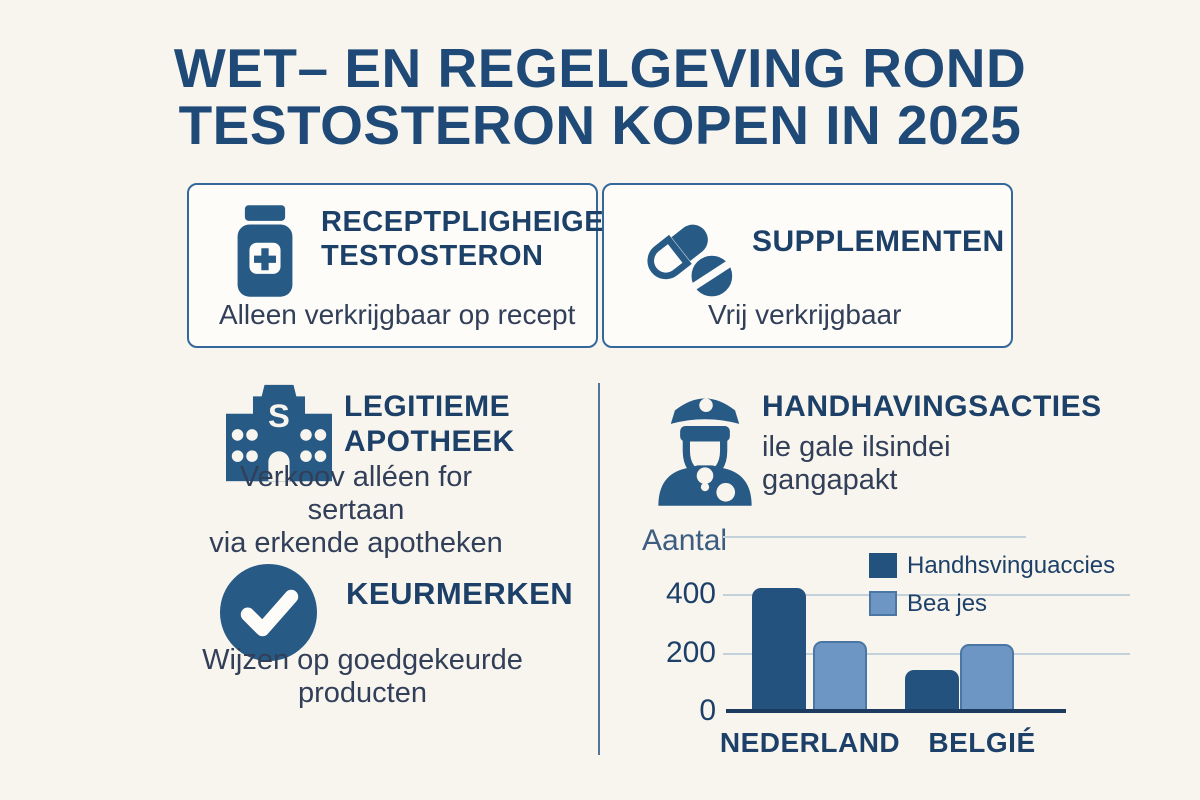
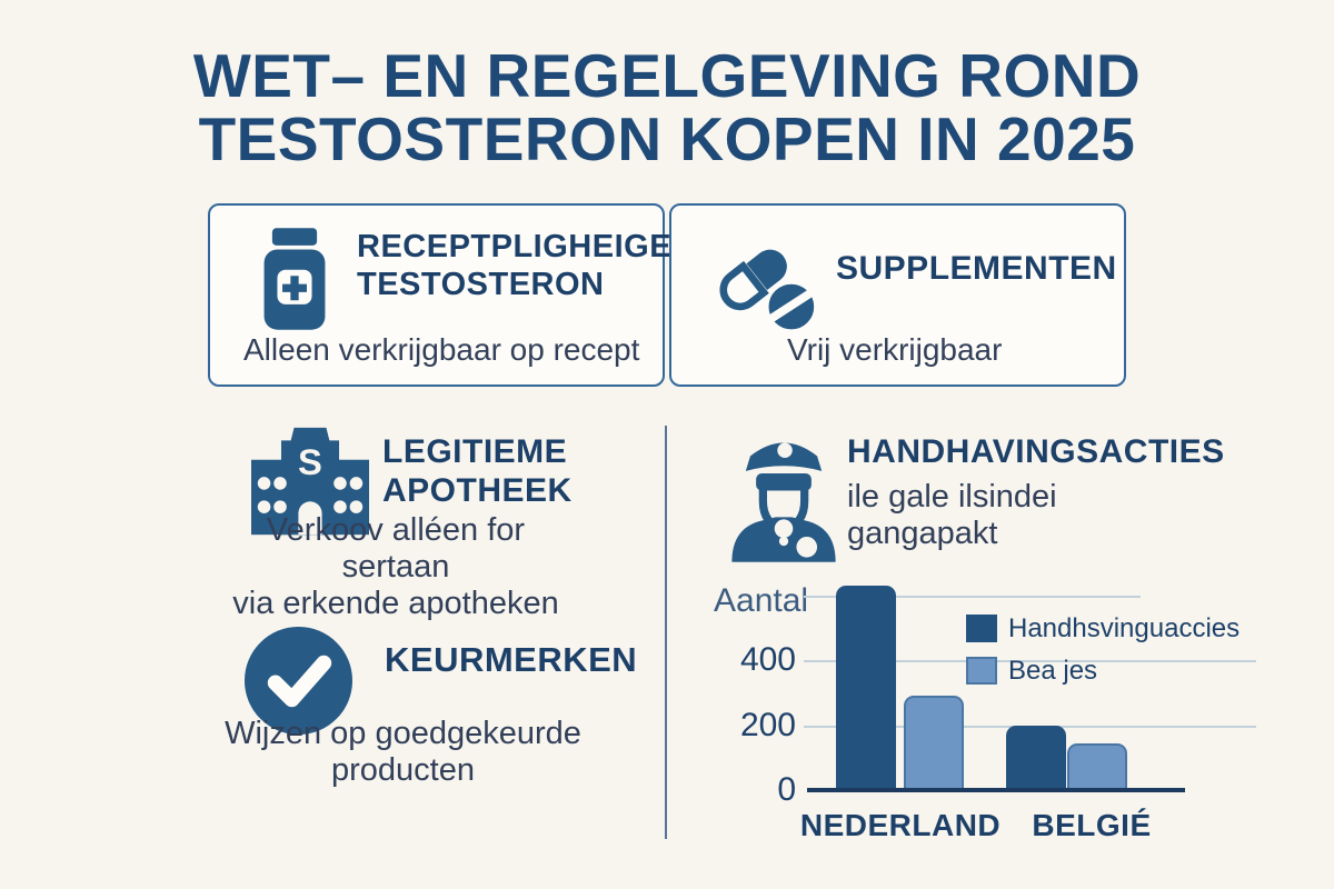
Handhsvinguaccies/NEDERLAND: 420 -> 630
Bea jes/NEDERLAND: 240 -> 290
Handhsvinguaccies/BELGIÉ: 140 -> 200
Bea jes/BELGIÉ: 230 -> 140
